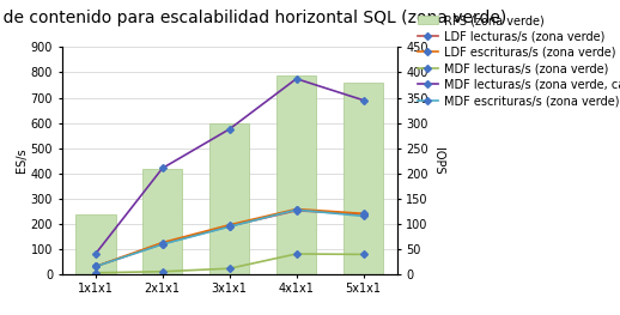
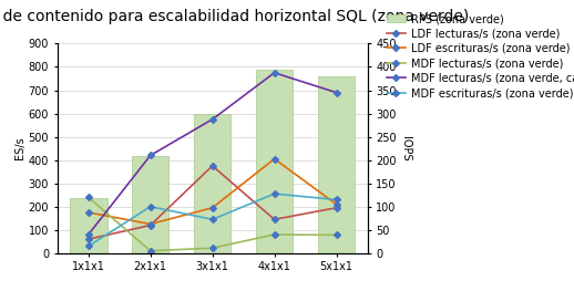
LDF lecturas/s (zona verde)/1x1x1: 30 -> 60
LDF escrituras/s (zona verde)/1x1x1: 30 -> 175
MDF lecturas/s (zona verde)/1x1x1: 5 -> 240
MDF escrituras/s (zona verde)/2x1x1: 118 -> 200
LDF lecturas/s (zona verde)/3x1x1: 190 -> 375
MDF escrituras/s (zona verde)/3x1x1: 188 -> 145
LDF lecturas/s (zona verde)/4x1x1: 252 -> 145
LDF escrituras/s (zona verde)/4x1x1: 258 -> 405
LDF lecturas/s (zona verde)/5x1x1: 237 -> 195
LDF escrituras/s (zona verde)/5x1x1: 240 -> 210
